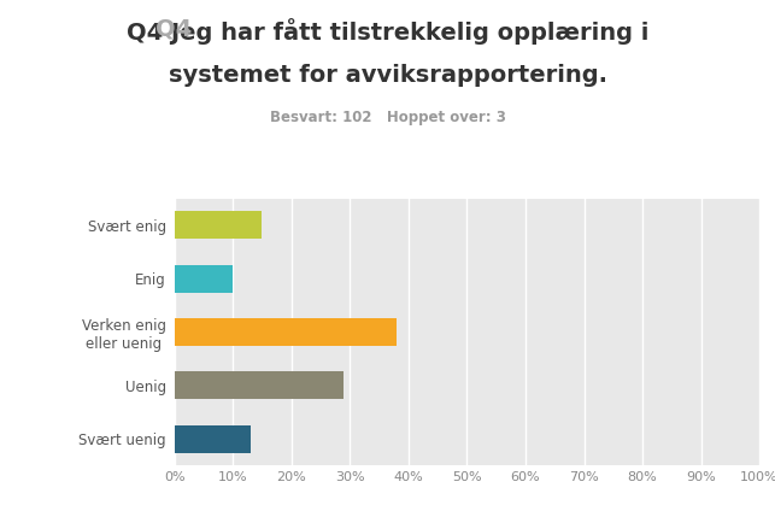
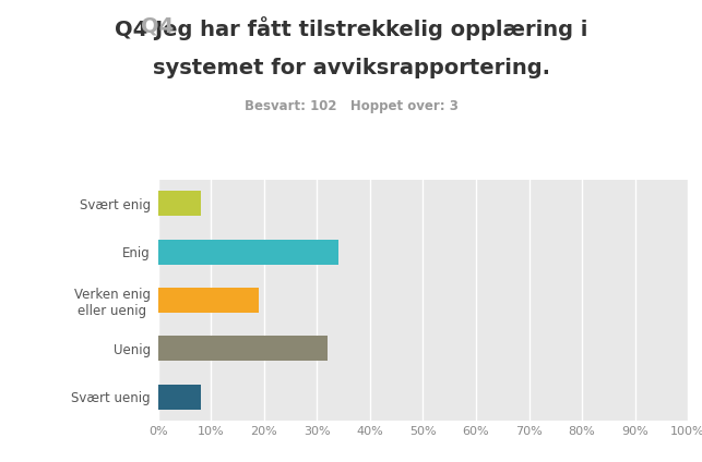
Svært enig: 15% -> 8%
Enig: 10% -> 34%
Verken enig eller uenig: 38% -> 19%
Uenig: 29% -> 32%
Svært uenig: 13% -> 8%
